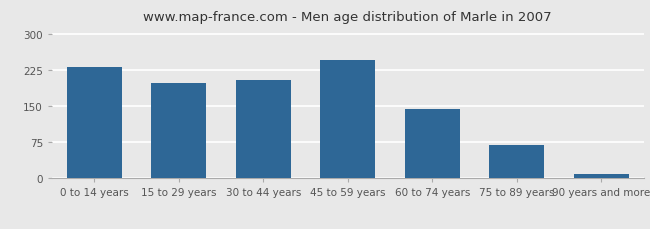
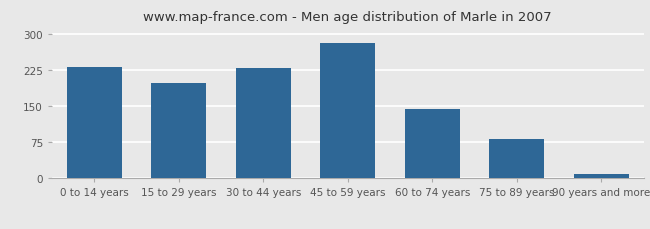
30 to 44 years: 205 -> 230
45 to 59 years: 245 -> 280
75 to 89 years: 70 -> 82
